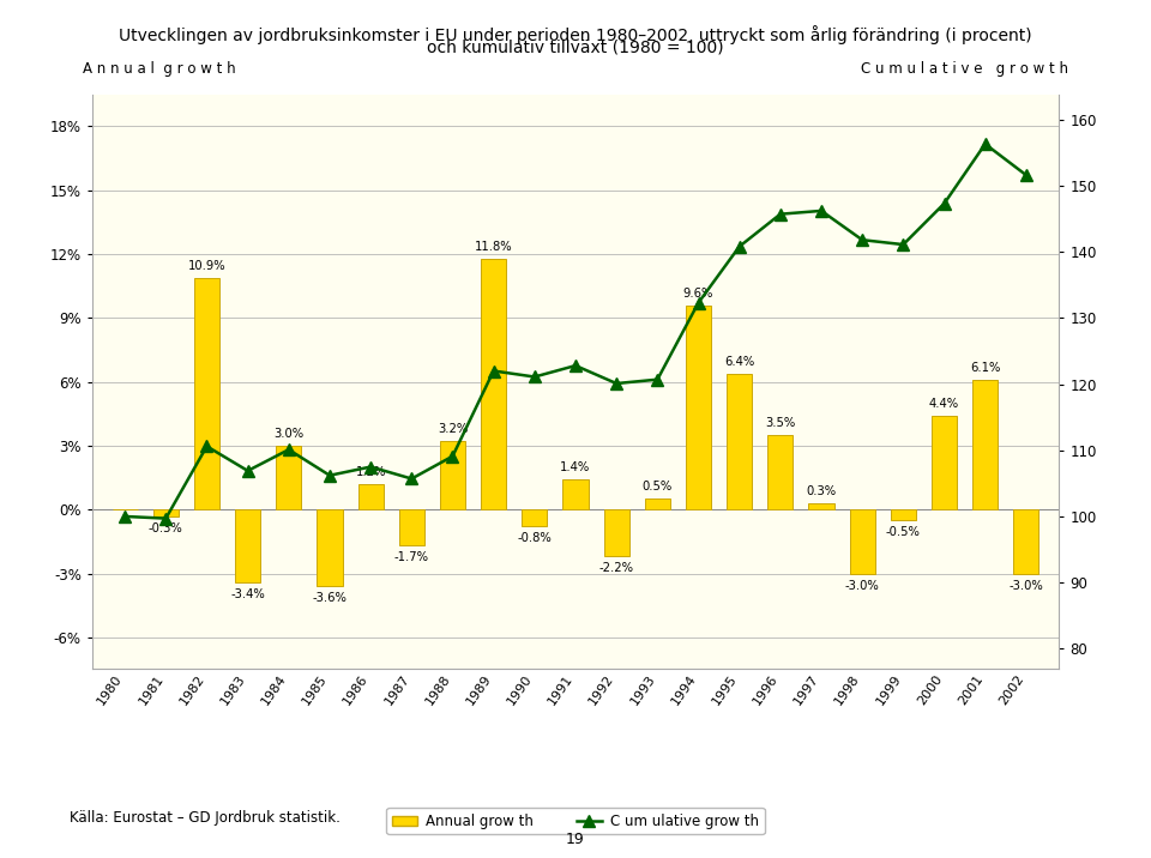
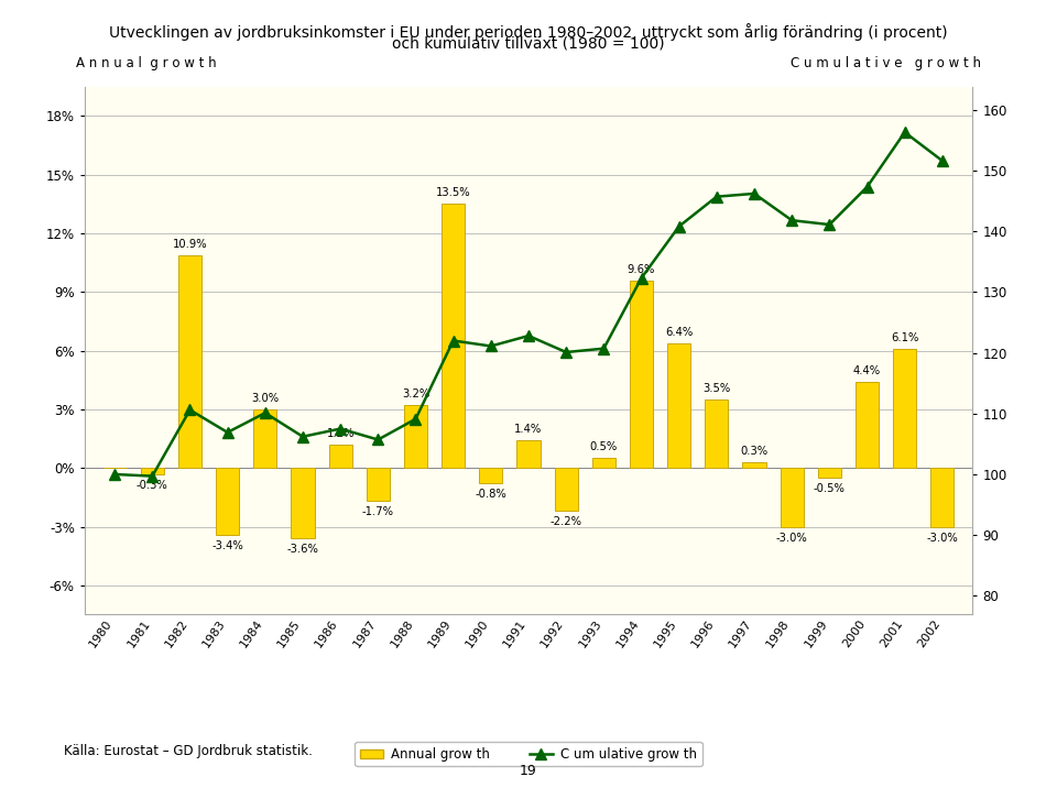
Annual grow th/1989: 11.8% -> 13.5%
